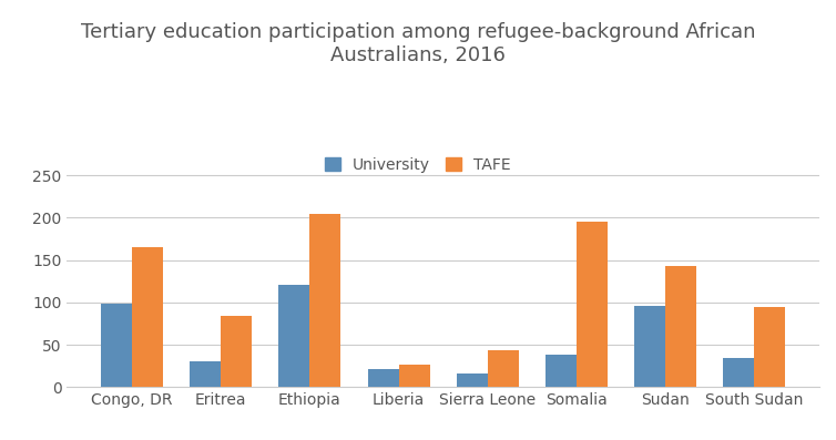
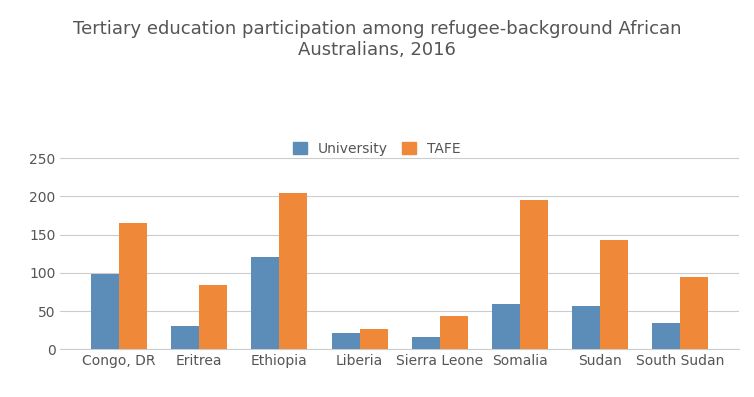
University/Somalia: 38 -> 59
University/Sudan: 96 -> 57
